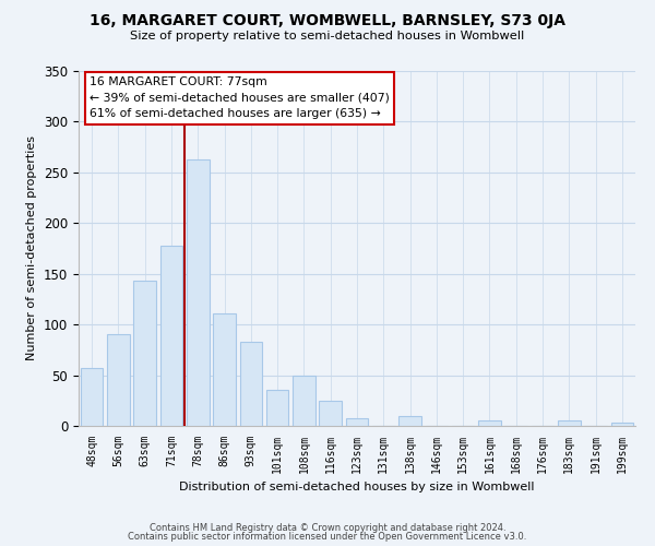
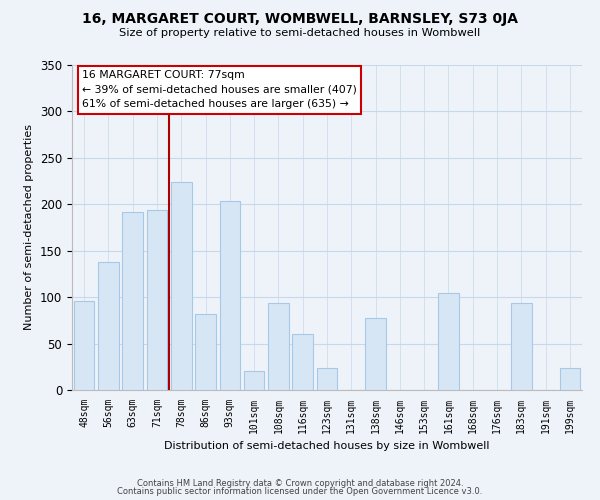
48sqm: 57 -> 96
56sqm: 90 -> 138
63sqm: 143 -> 192
71sqm: 178 -> 194
78sqm: 263 -> 224
86sqm: 111 -> 82
93sqm: 83 -> 204
101sqm: 36 -> 20
108sqm: 50 -> 94
116sqm: 25 -> 60
123sqm: 8 -> 24
138sqm: 10 -> 78
161sqm: 5 -> 104
183sqm: 5 -> 94
199sqm: 3 -> 24
